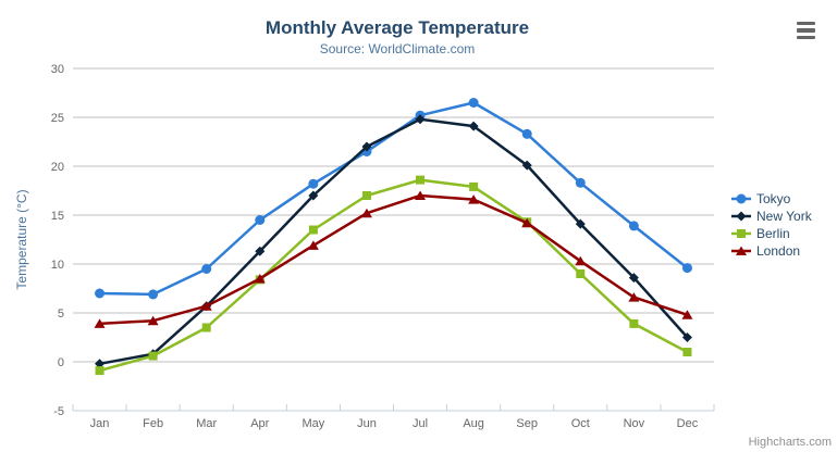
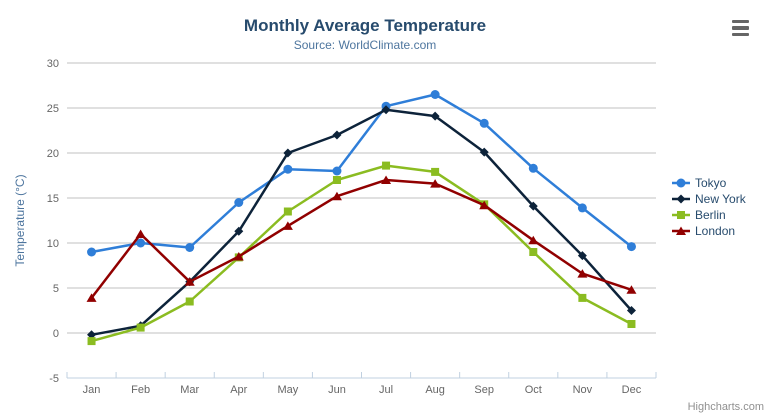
Tokyo/Jan: 7 -> 9
Tokyo/Feb: 7 -> 10
London/Feb: 4 -> 11
New York/May: 17 -> 20
Tokyo/Jun: 22 -> 18
